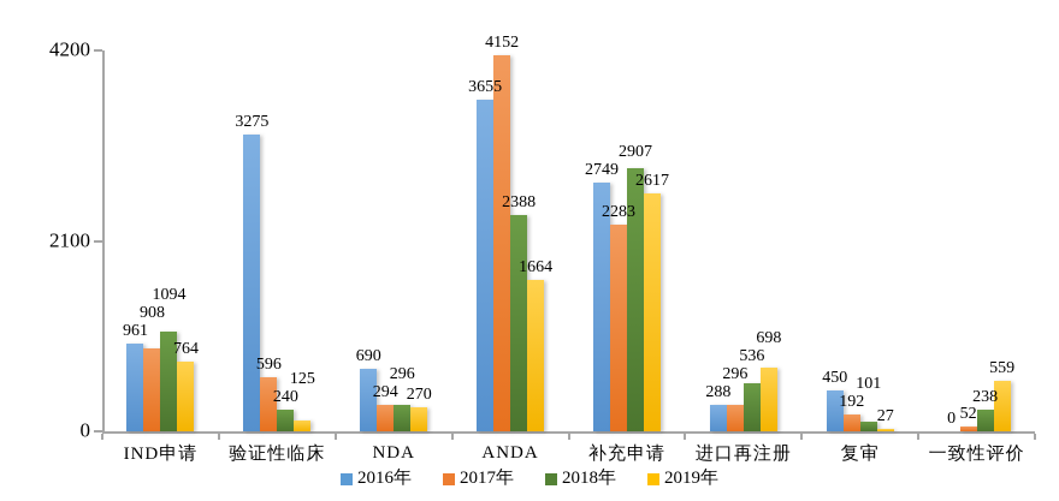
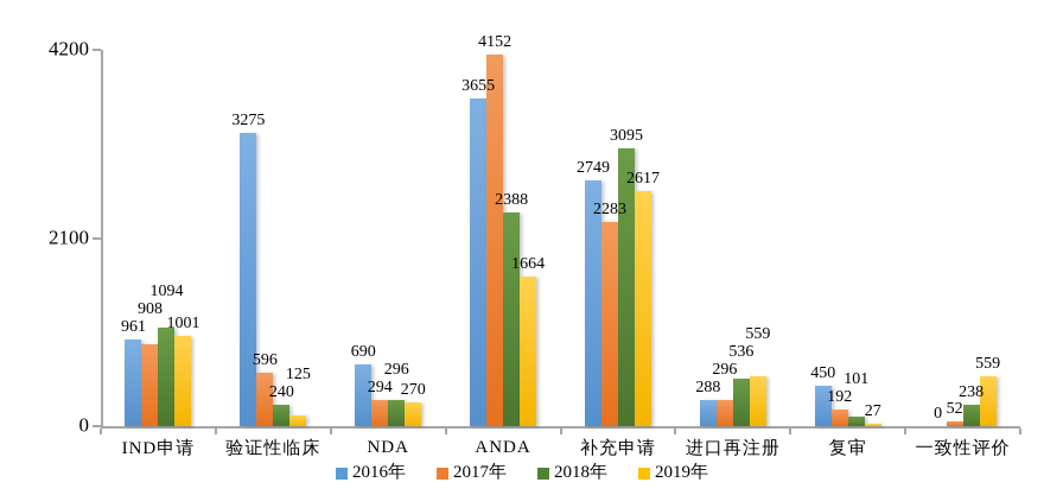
2019年/IND申请: 764 -> 1001
2018年/补充申请: 2907 -> 3095
2019年/进口再注册: 698 -> 559
